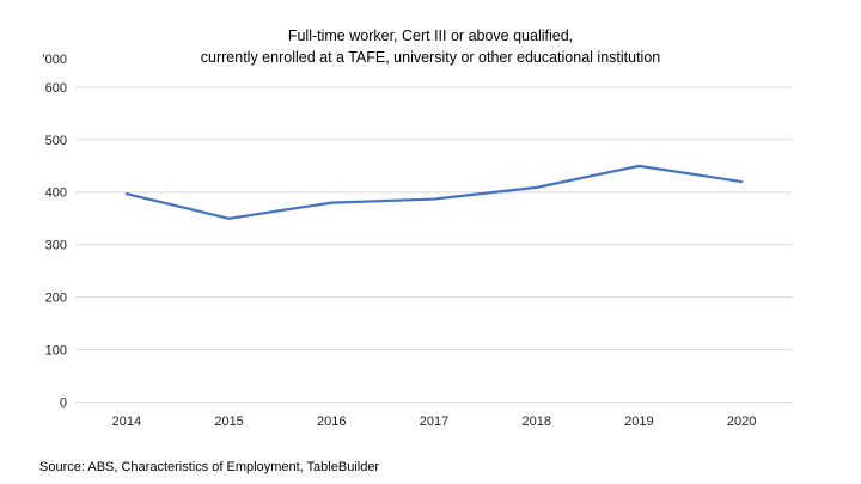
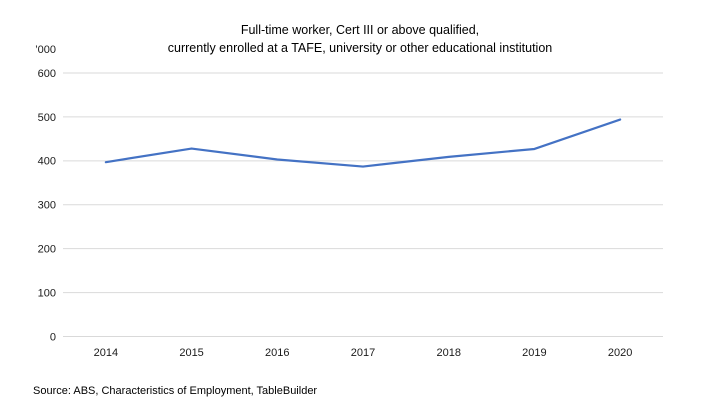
2015: 350 -> 430
2016: 380 -> 400
2019: 450 -> 430
2020: 420 -> 490
